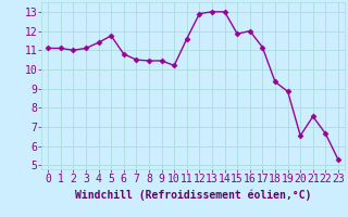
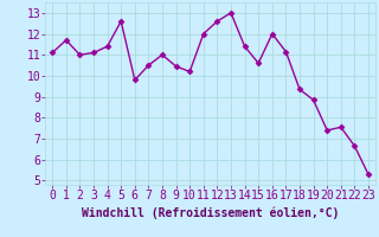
1: 11.1 -> 11.7
5: 11.8 -> 12.6
6: 10.8 -> 9.8
8: 10.4 -> 11.0
11: 11.6 -> 12.0
12: 12.9 -> 12.6
14: 13.0 -> 11.4
15: 11.8 -> 10.6
20: 6.5 -> 7.4
